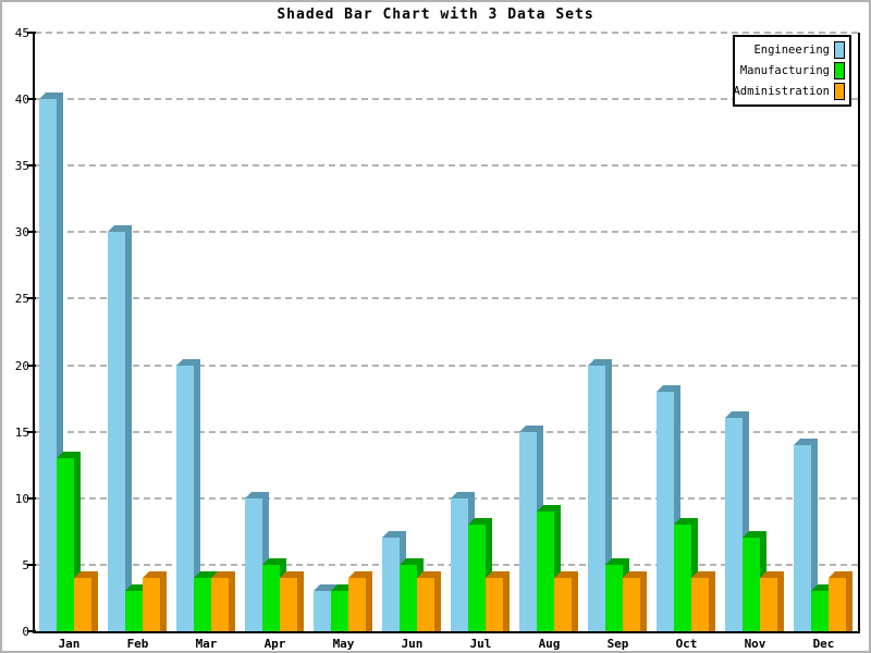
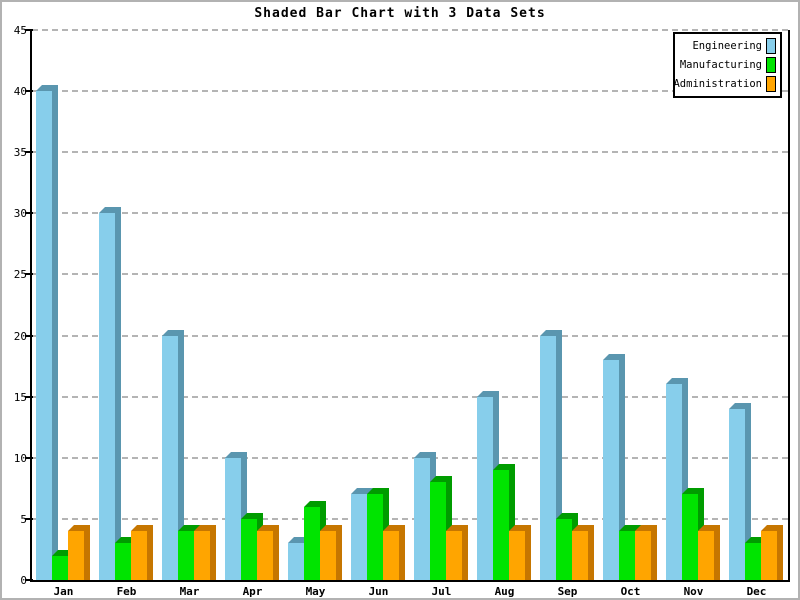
Manufacturing/Jan: 13 -> 2
Manufacturing/May: 3 -> 6
Manufacturing/Jun: 5 -> 7
Manufacturing/Oct: 8 -> 4
